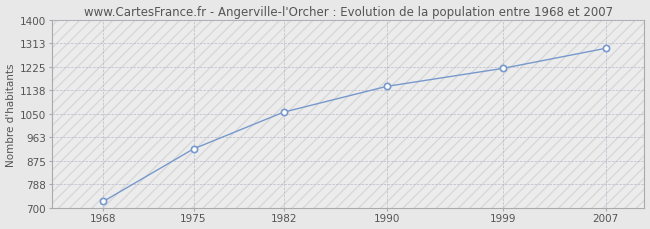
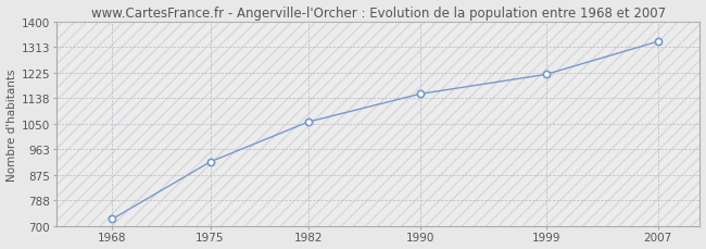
2007: 1295 -> 1333
